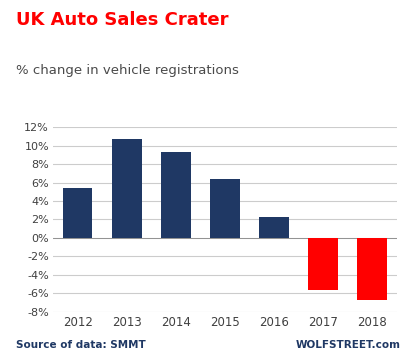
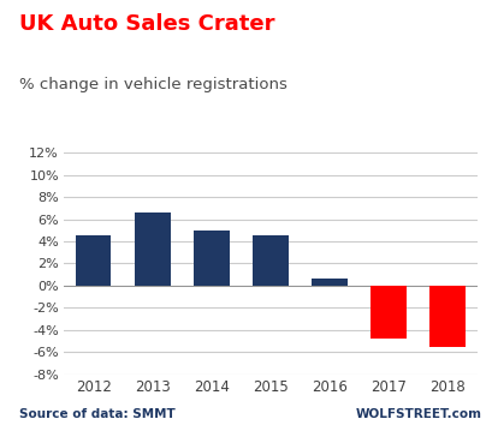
2012: 5.4% -> 4.6%
2013: 10.7% -> 6.6%
2014: 9.3% -> 5.0%
2015: 6.4% -> 4.6%
2016: 2.3% -> 0.6%
2017: -5.7% -> -4.8%
2018: -6.8% -> -5.6%
